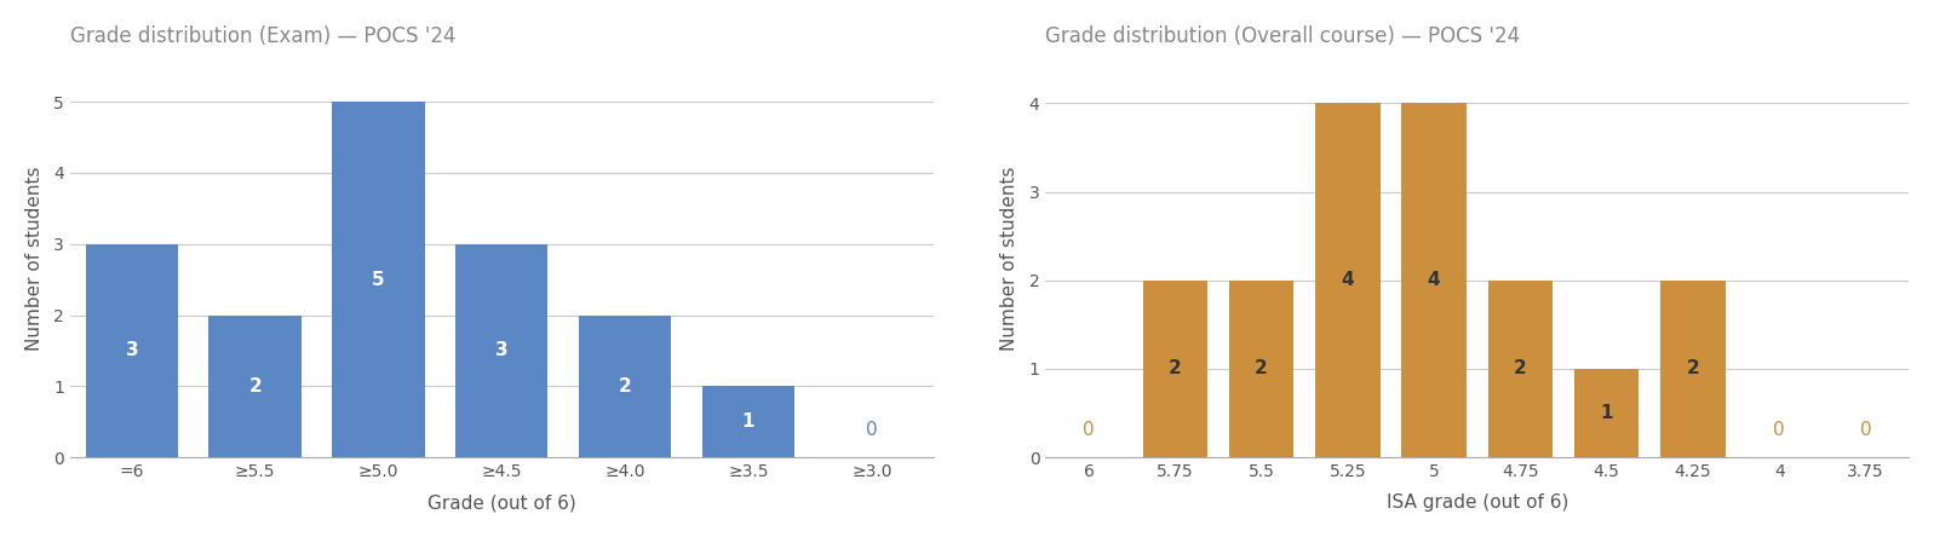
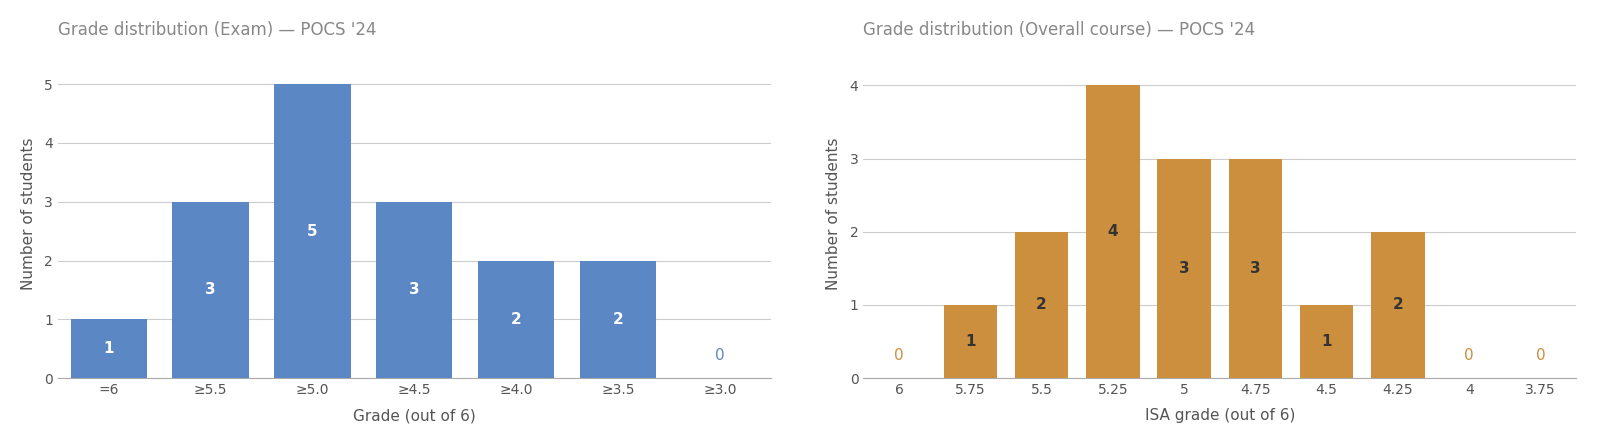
Grade distribution (Exam) — POCS '24/=6: 3 -> 1
Grade distribution (Exam) — POCS '24/≥5.5: 2 -> 3
Grade distribution (Exam) — POCS '24/≥3.5: 1 -> 2
Grade distribution (Overall course) — POCS '24/5.75: 2 -> 1
Grade distribution (Overall course) — POCS '24/5: 4 -> 3
Grade distribution (Overall course) — POCS '24/4.75: 2 -> 3
